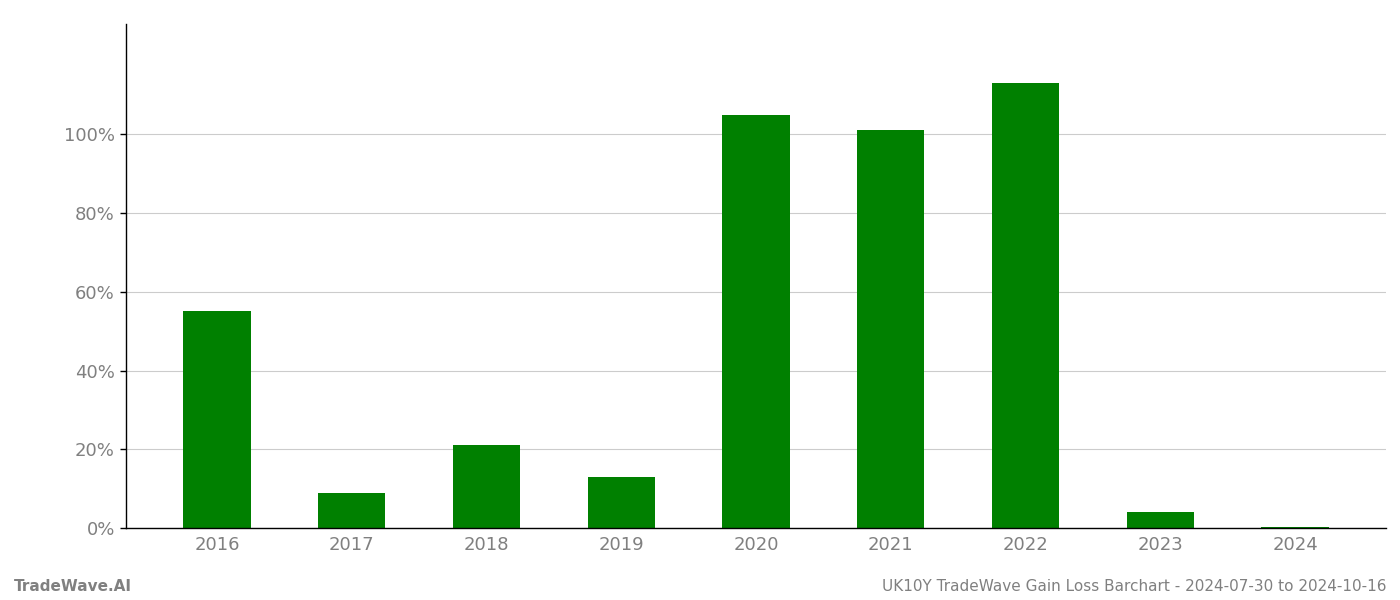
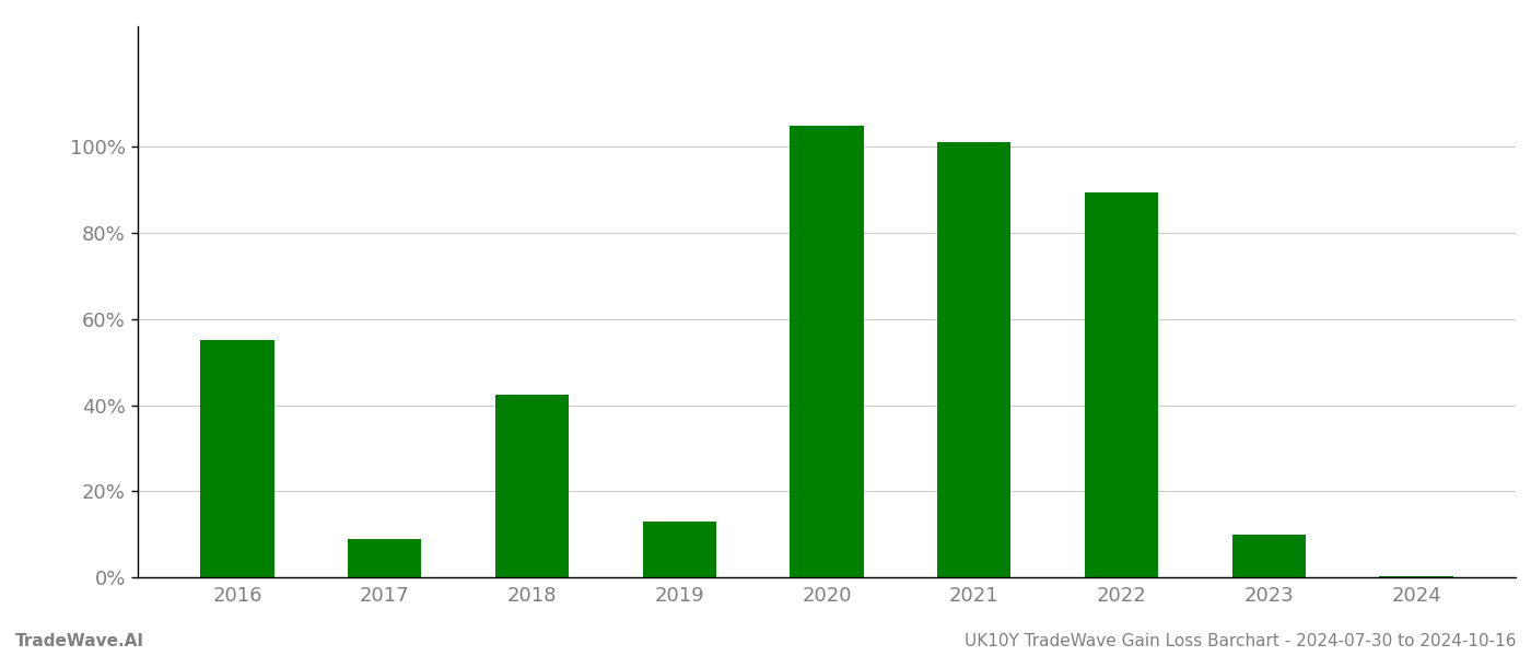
2018: 21.0% -> 42.5%
2022: 113.0% -> 89.5%
2023: 4.0% -> 10.0%
